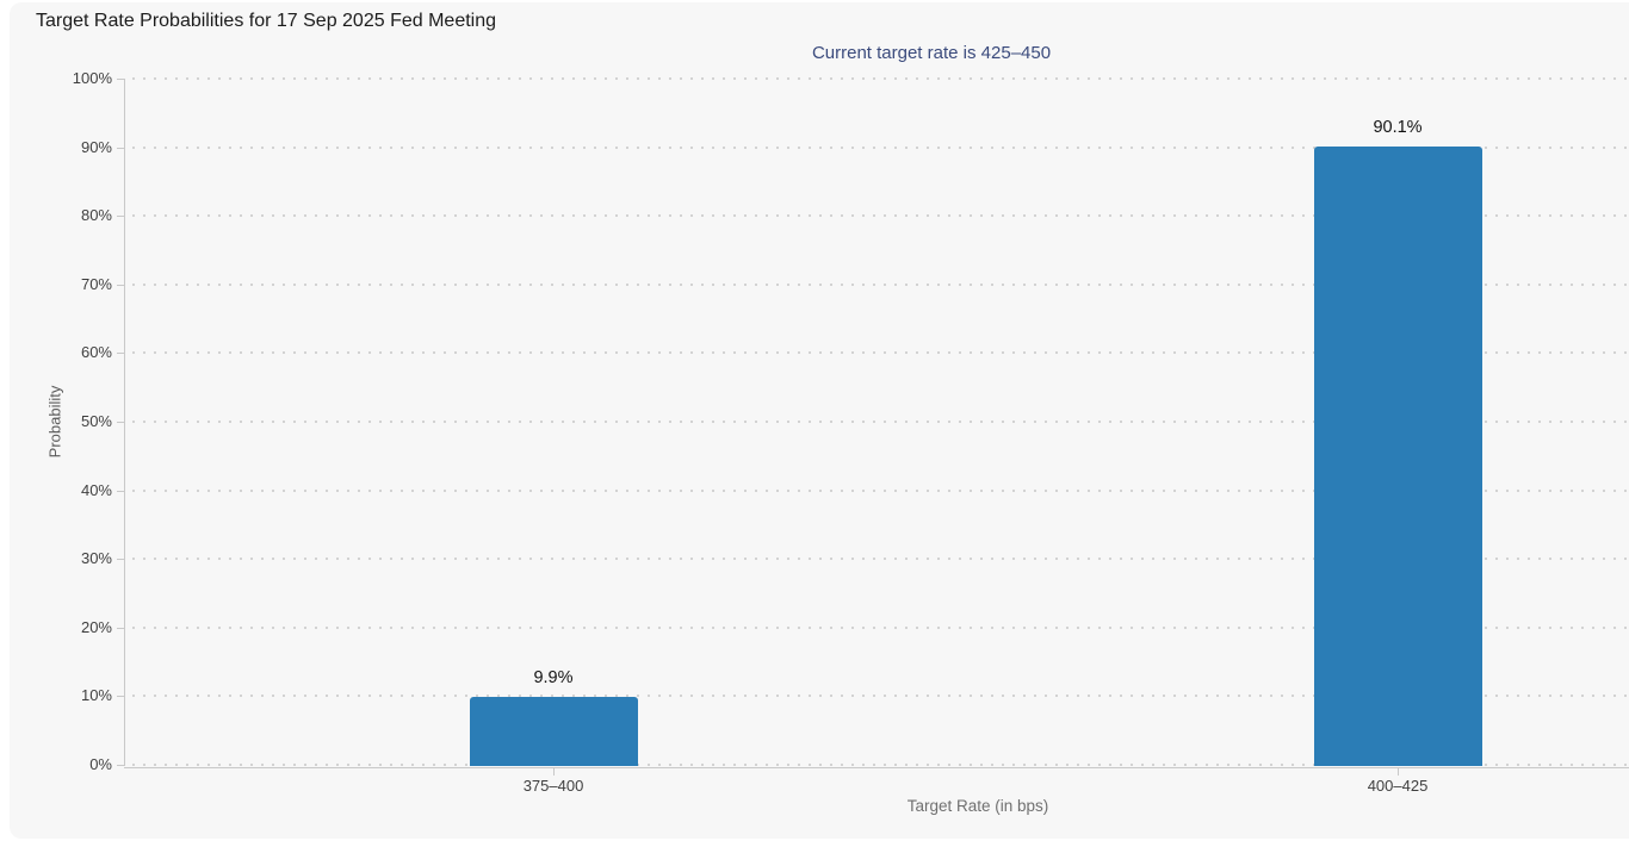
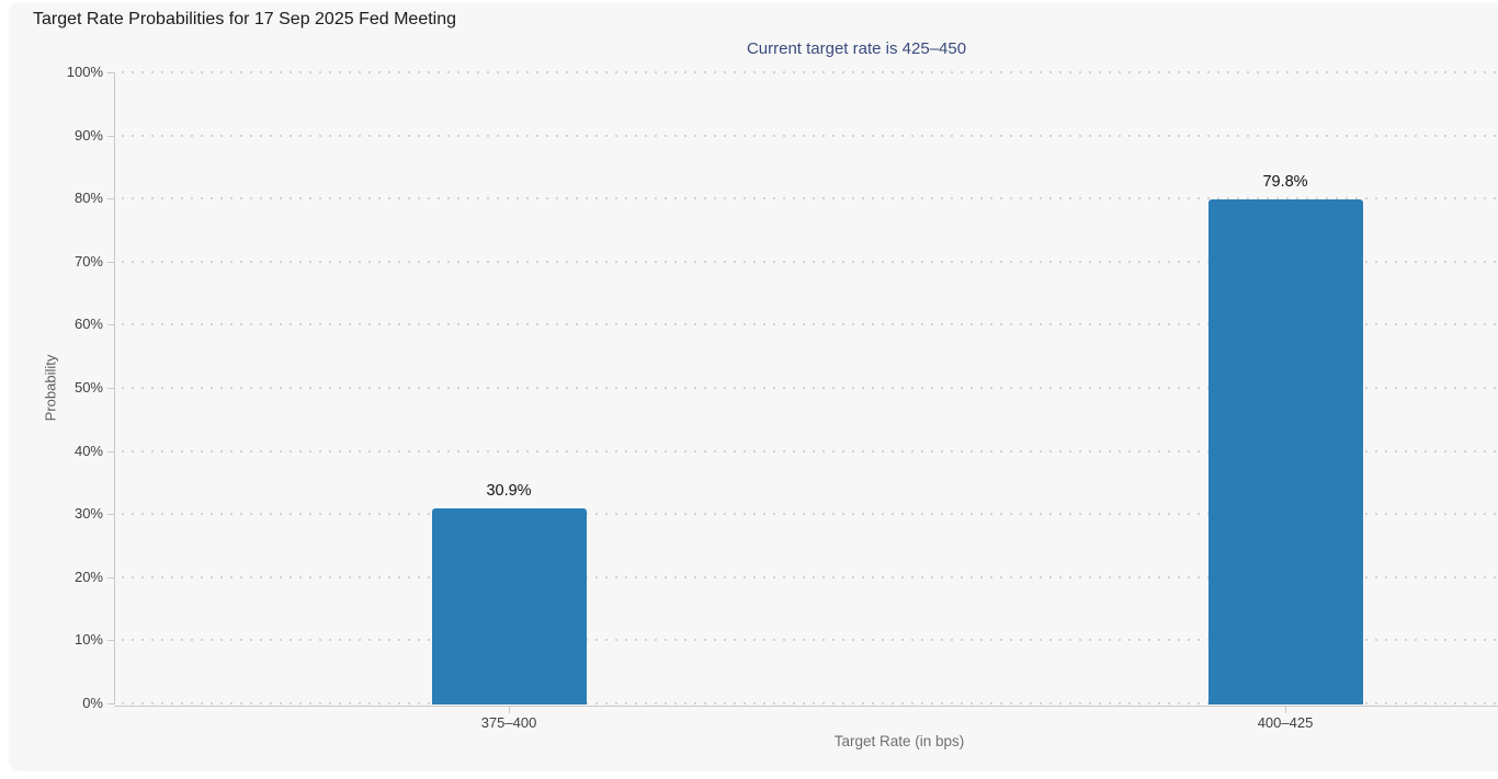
375–400: 9.9% -> 30.9%
400–425: 90.1% -> 79.8%
